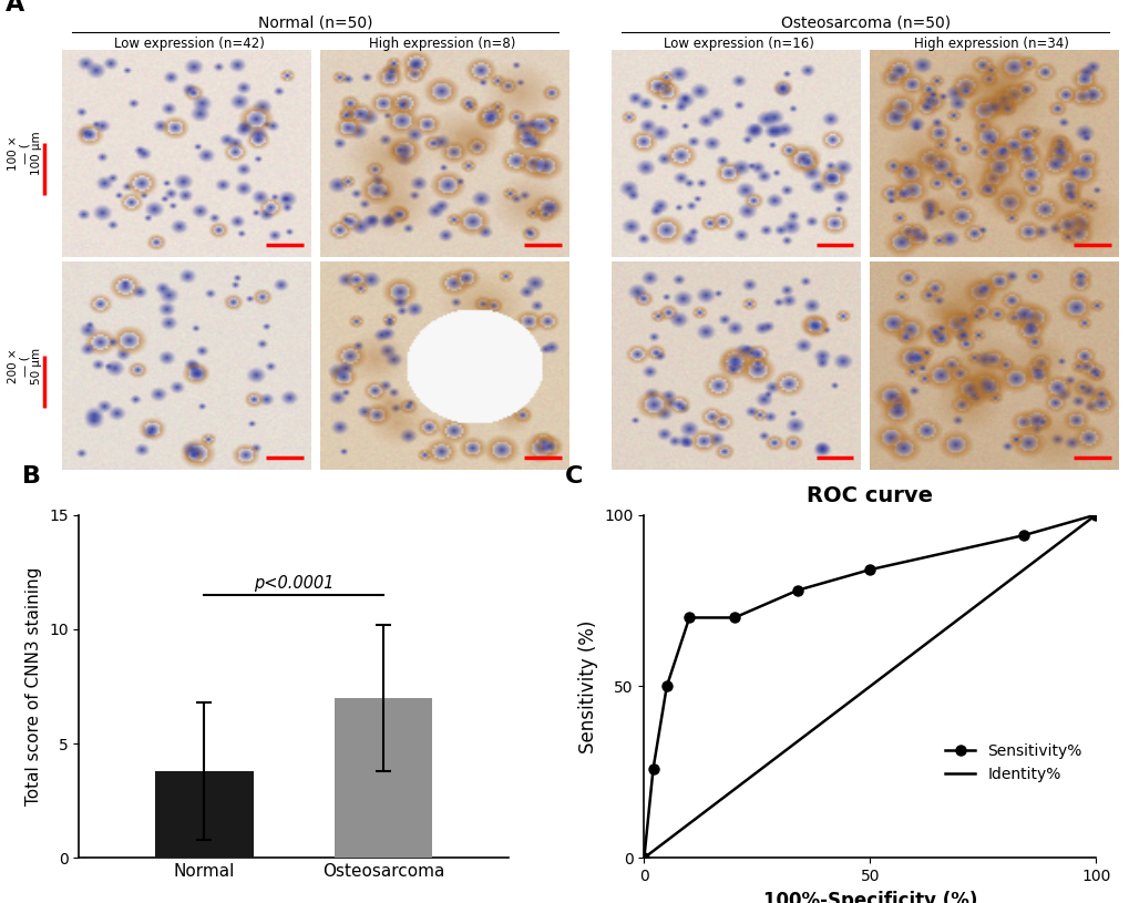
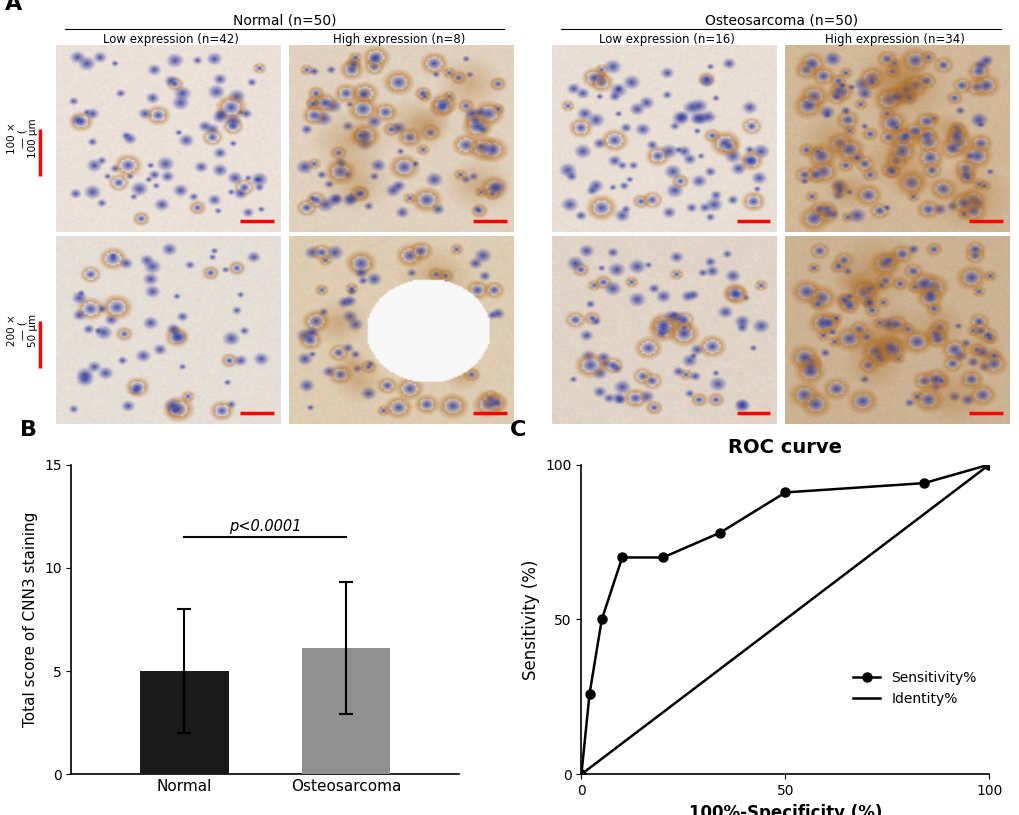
Normal: 3.8 -> 5.0
Osteosarcoma: 7.0 -> 6.1
ROC curve/50: 84 -> 91
